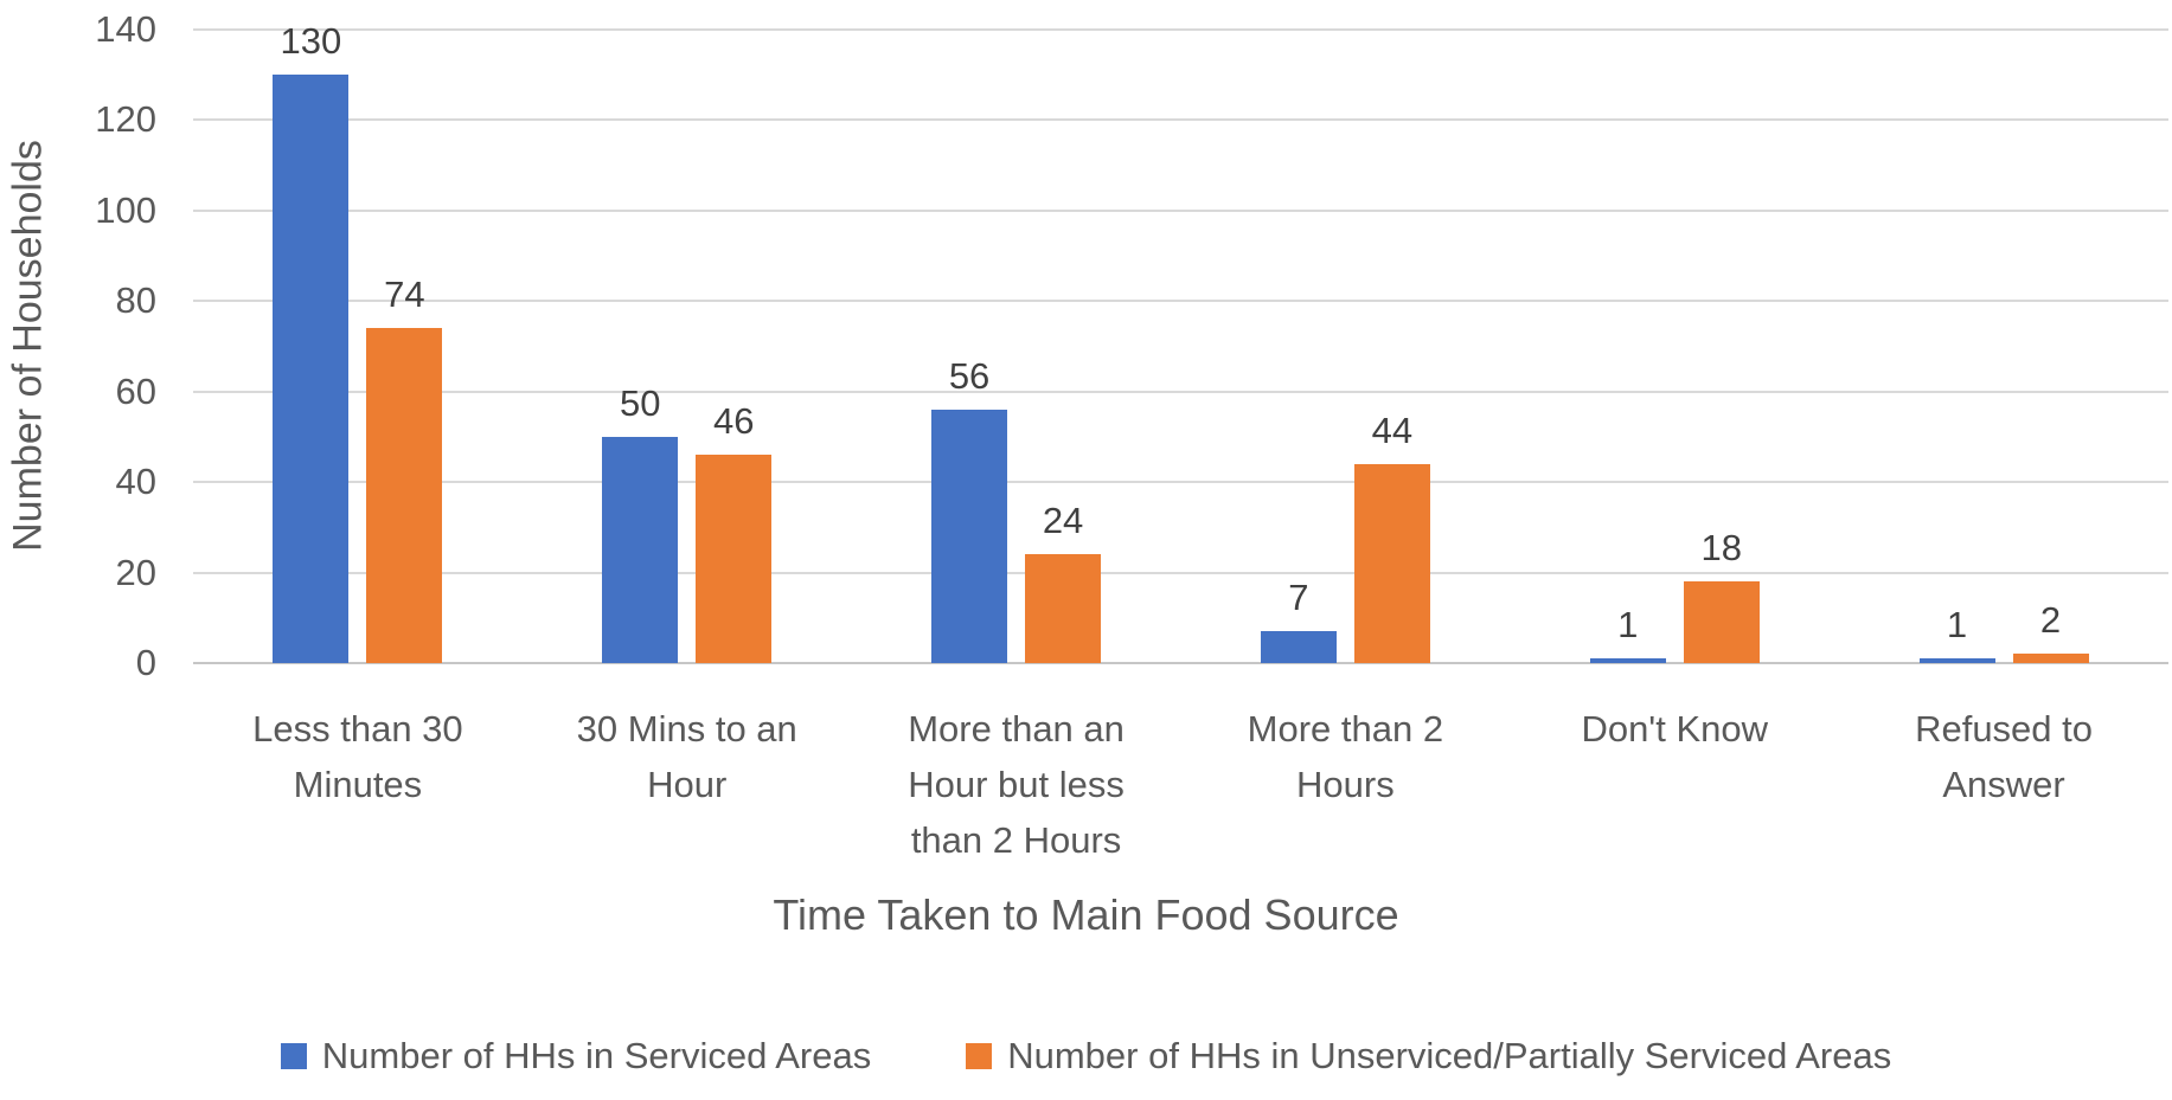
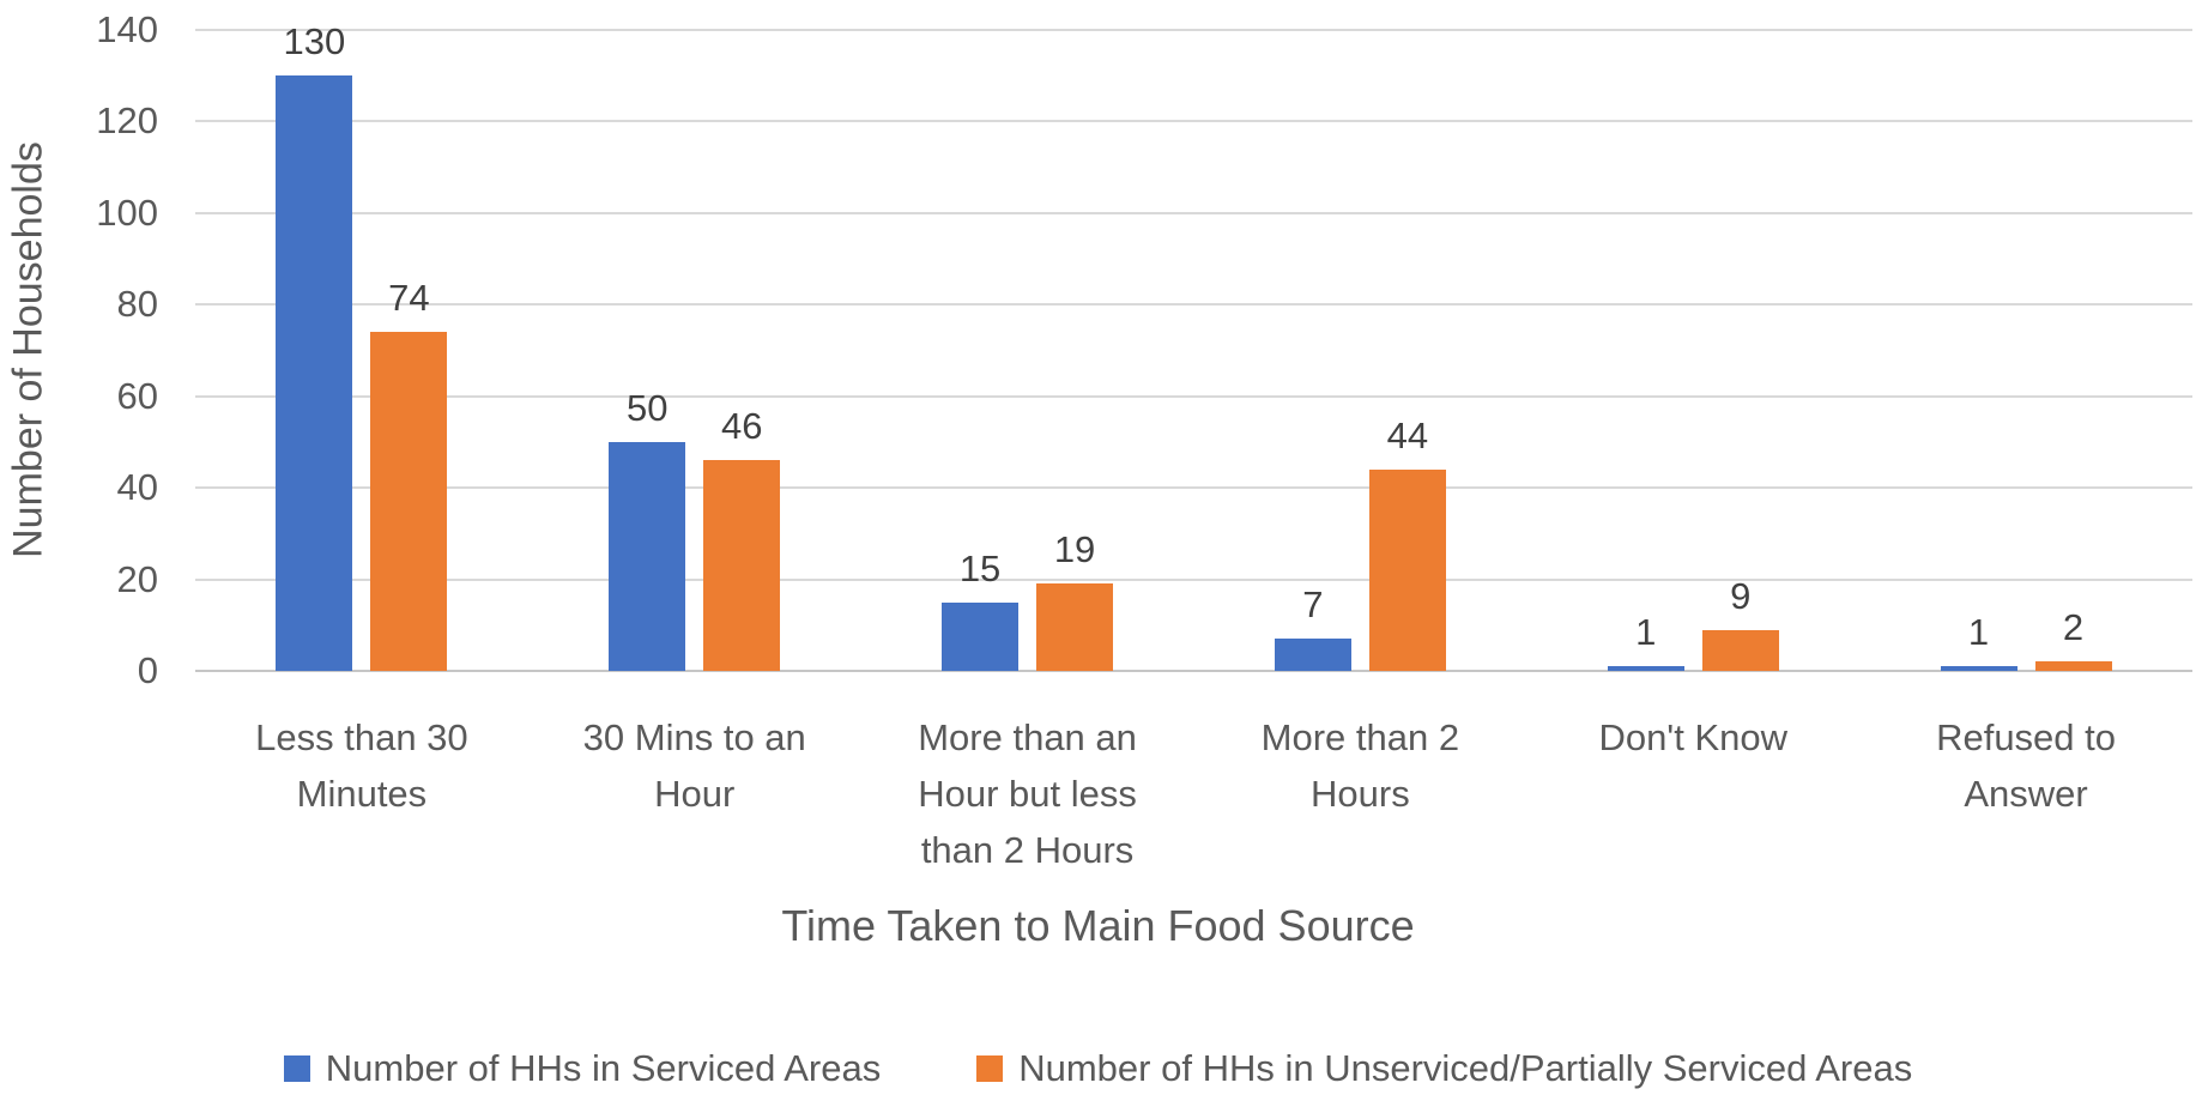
Number of HHs in Serviced Areas/More than an Hour but less than 2 Hours: 56 -> 15
Number of HHs in Unserviced/Partially Serviced Areas/More than an Hour but less than 2 Hours: 24 -> 19
Number of HHs in Unserviced/Partially Serviced Areas/Don't Know: 18 -> 9
